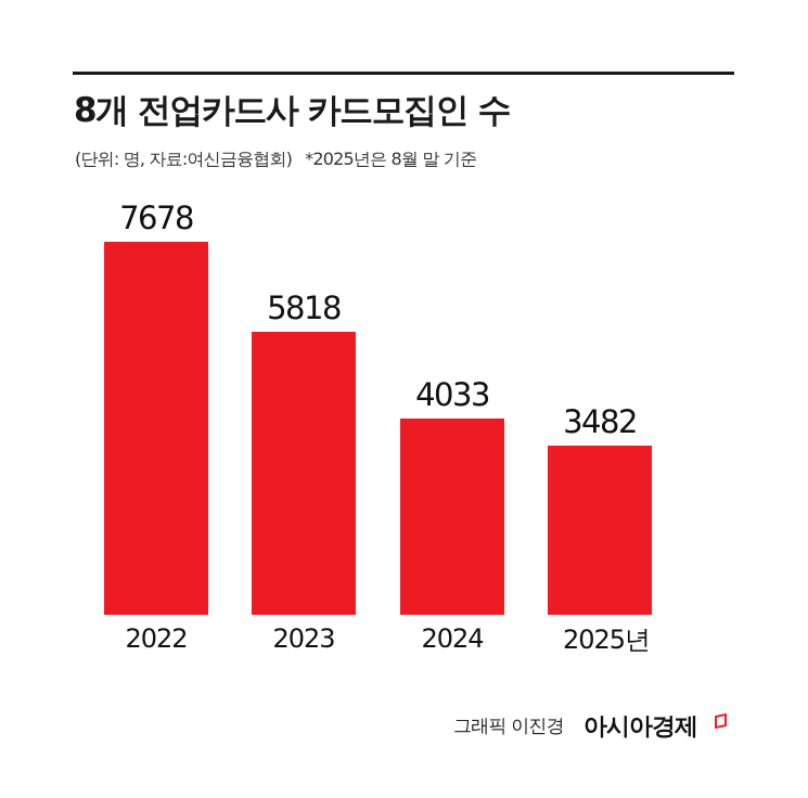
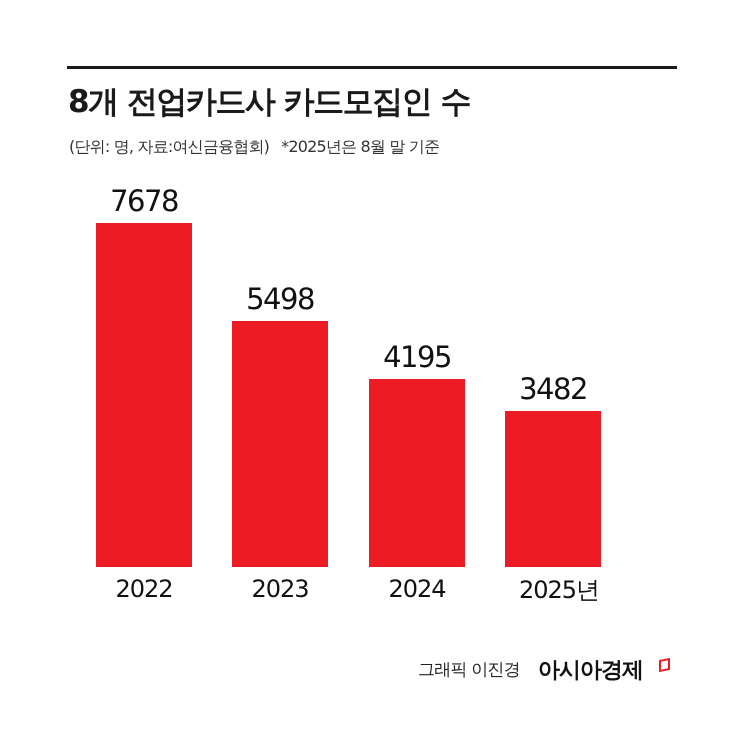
2023: 5818 -> 5498
2024: 4033 -> 4195
